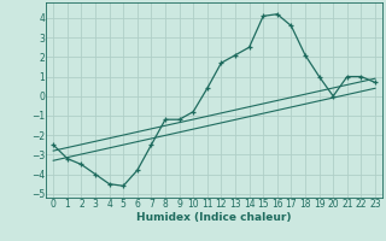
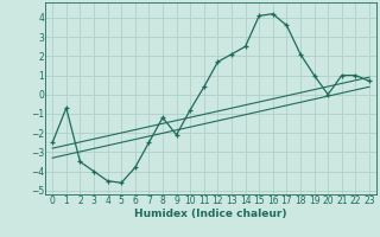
1: -3.2 -> -0.7
9: -1.2 -> -2.1
